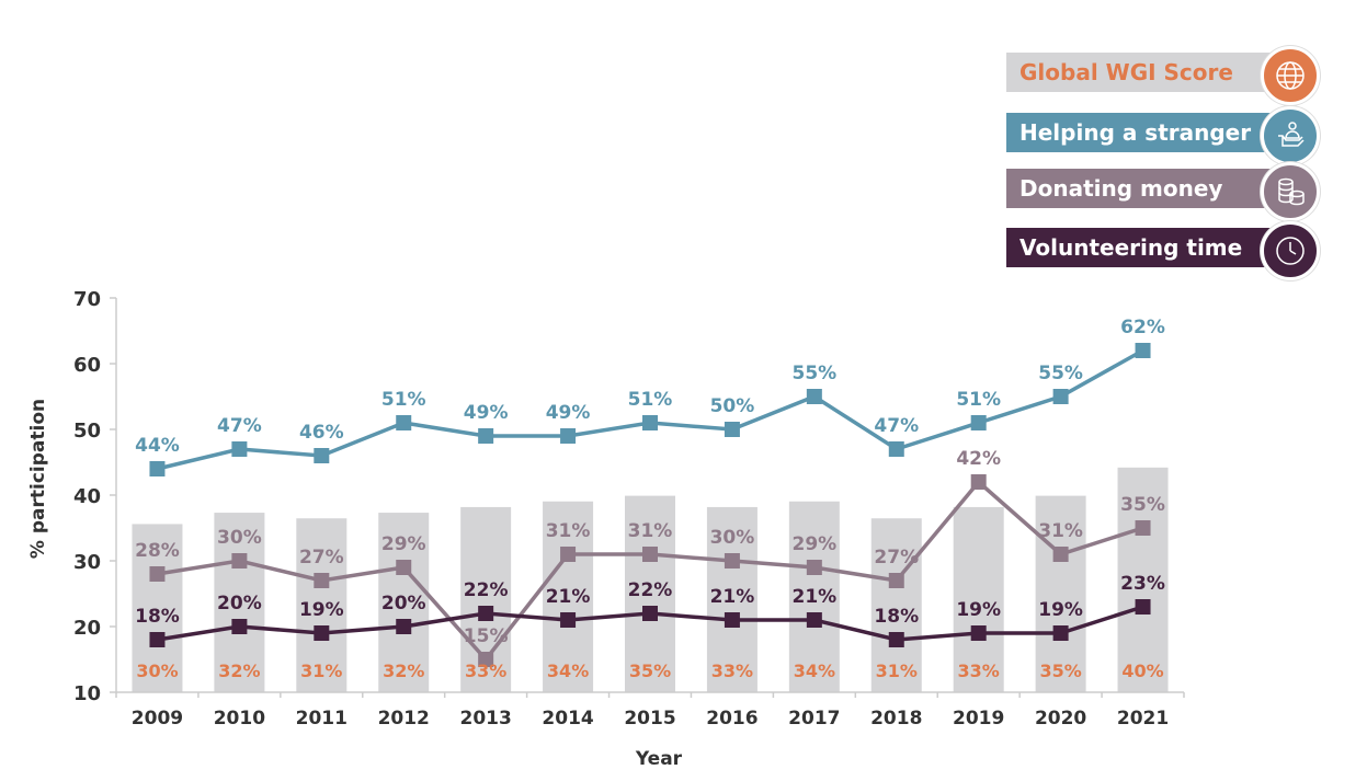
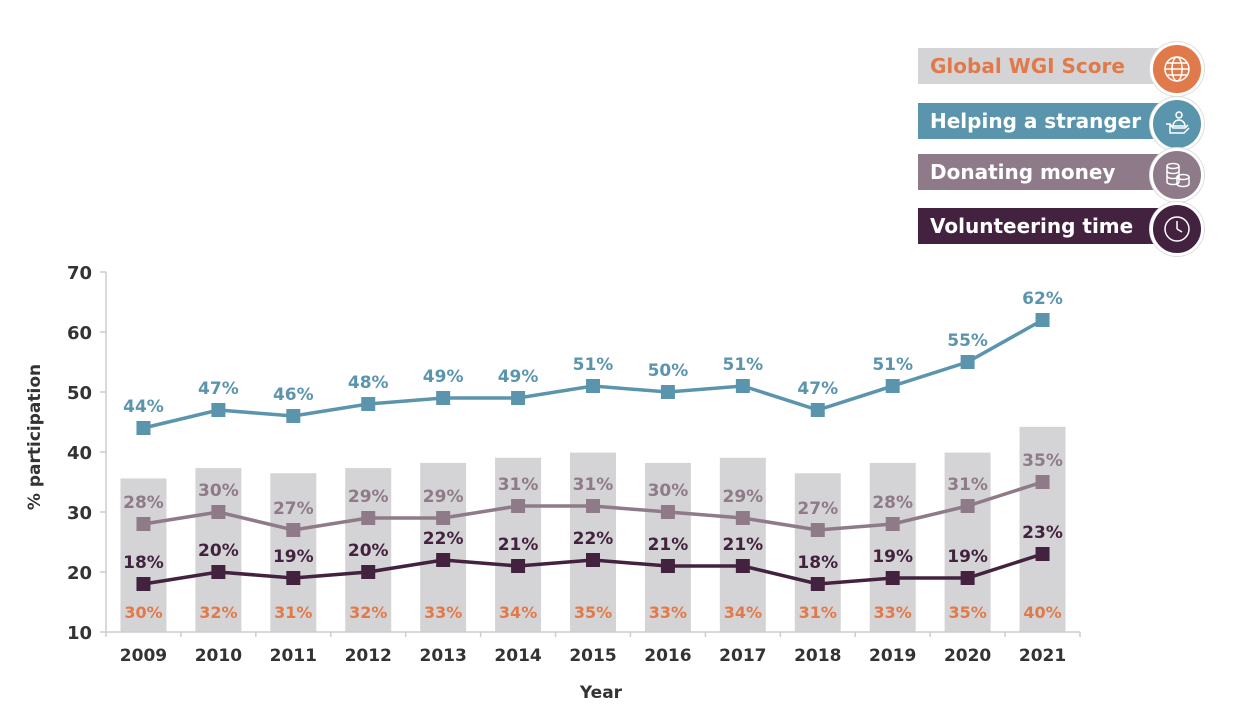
Helping a stranger/2012: 51% -> 48%
Donating money/2013: 15% -> 29%
Helping a stranger/2017: 55% -> 51%
Donating money/2019: 42% -> 28%
